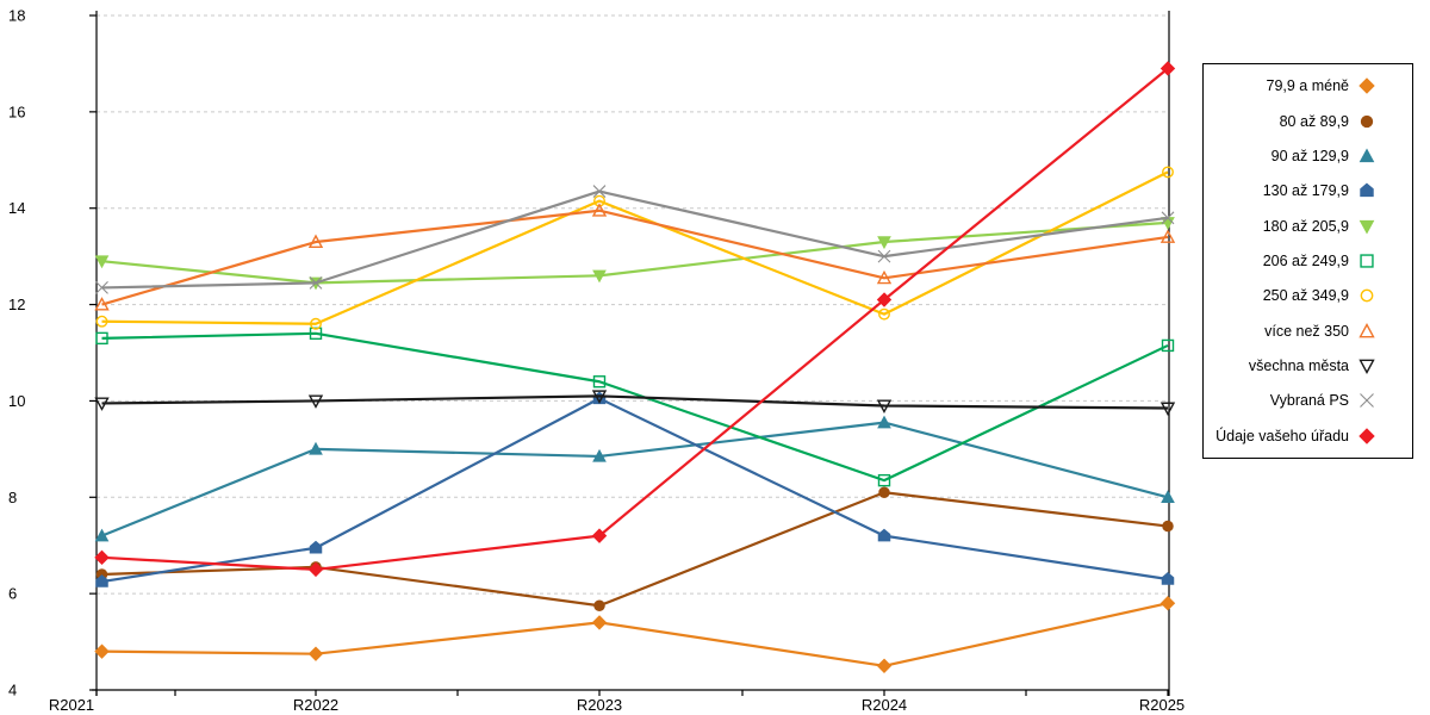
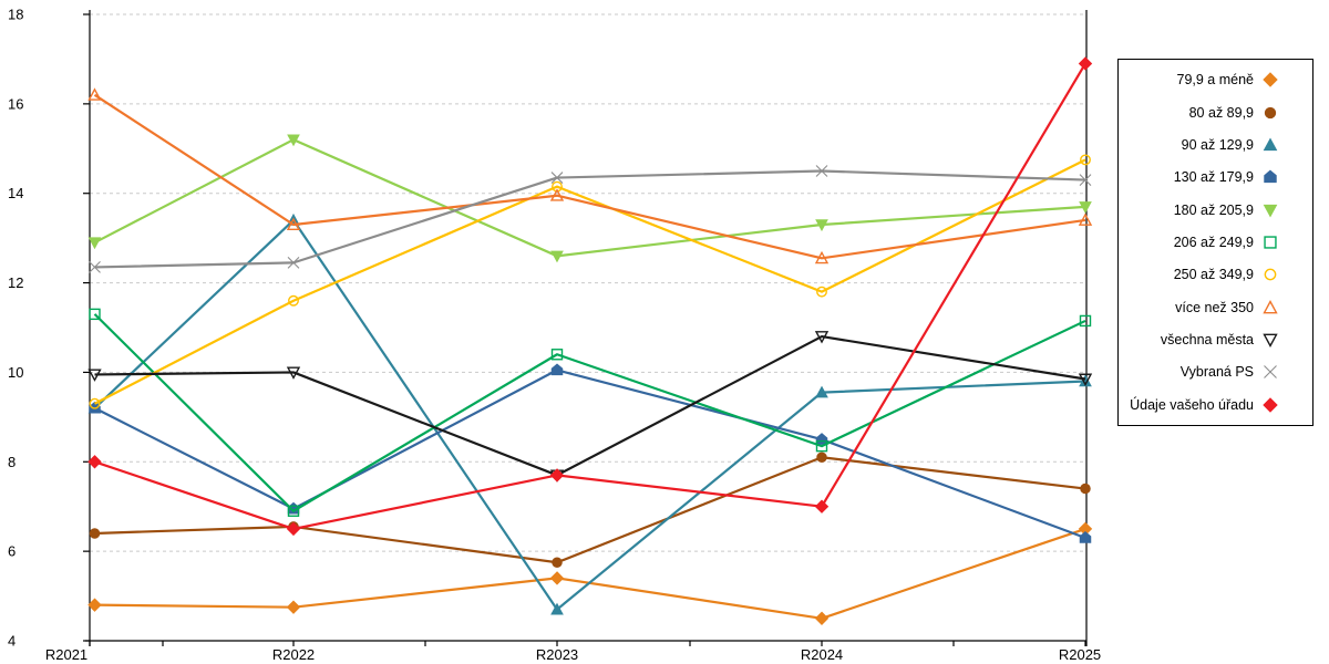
90 až 129,9/R2021: 7.2 -> 9.2
130 až 179,9/R2021: 6.2 -> 9.2
250 až 349,9/R2021: 11.7 -> 9.3
více než 350/R2021: 12.0 -> 16.2
Údaje vašeho úřadu/R2021: 6.8 -> 8.0
90 až 129,9/R2022: 9.0 -> 13.4
180 až 205,9/R2022: 12.4 -> 15.2
206 až 249,9/R2022: 11.4 -> 6.9
90 až 129,9/R2023: 8.8 -> 4.7
všechna města/R2023: 10.1 -> 7.7
Údaje vašeho úřadu/R2023: 7.2 -> 7.7
130 až 179,9/R2024: 7.2 -> 8.5
všechna města/R2024: 9.9 -> 10.8
Vybraná PS/R2024: 13.0 -> 14.5
Údaje vašeho úřadu/R2024: 12.1 -> 7.0
79,9 a méně/R2025: 5.8 -> 6.5
90 až 129,9/R2025: 8.0 -> 9.8
Vybraná PS/R2025: 13.8 -> 14.3
